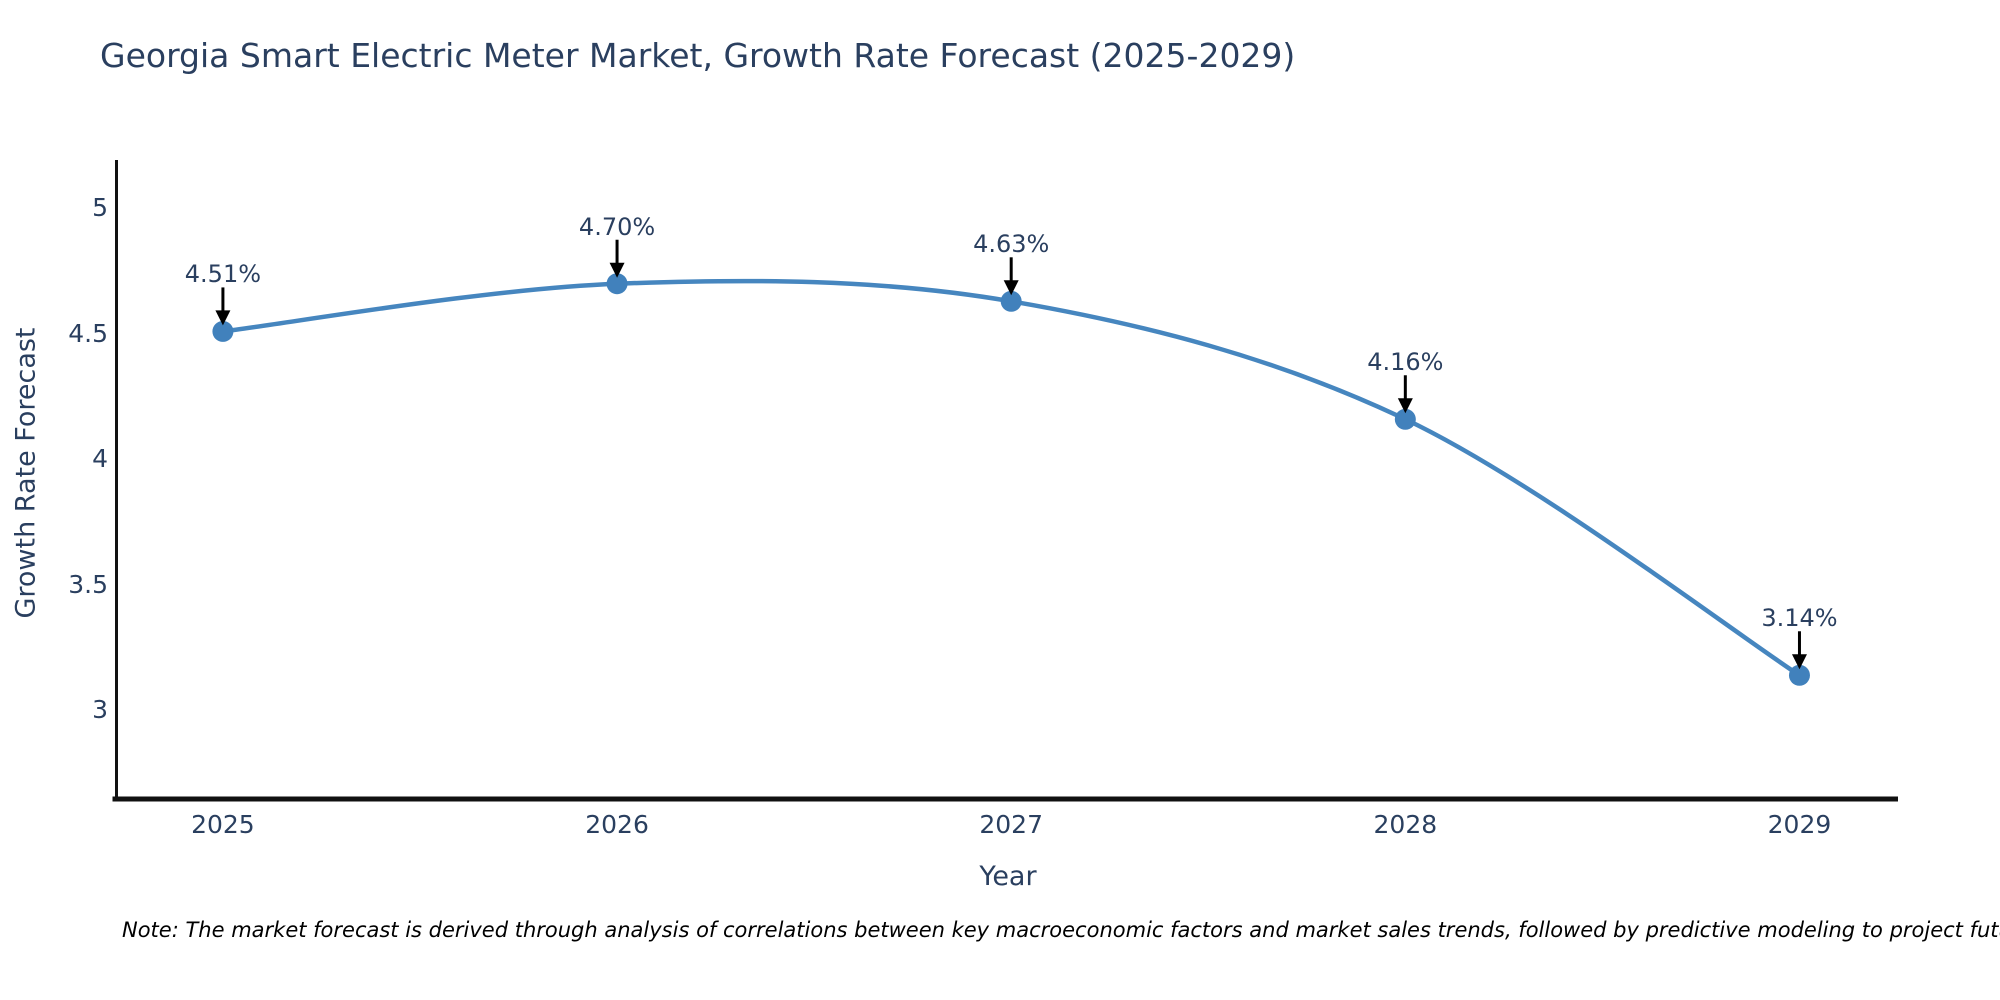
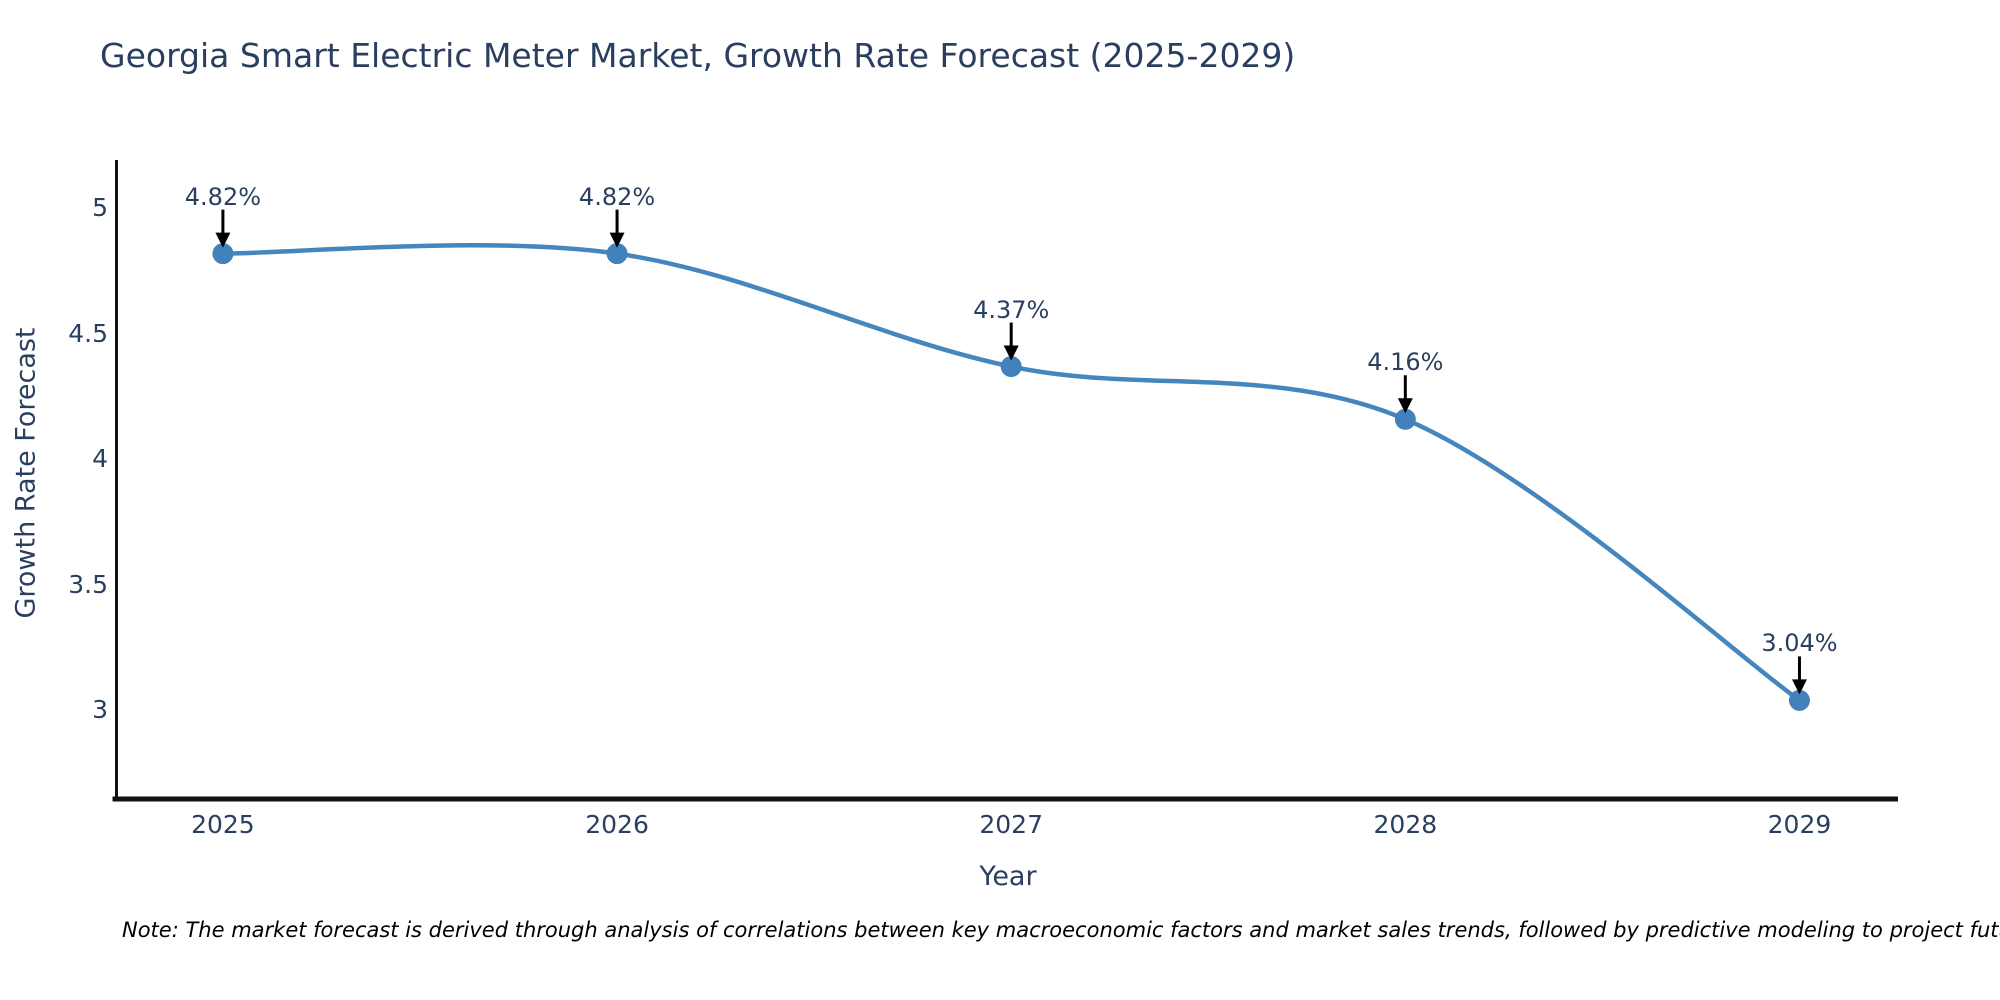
2025: 4.51% -> 4.82%
2026: 4.70% -> 4.82%
2027: 4.63% -> 4.37%
2029: 3.14% -> 3.04%
